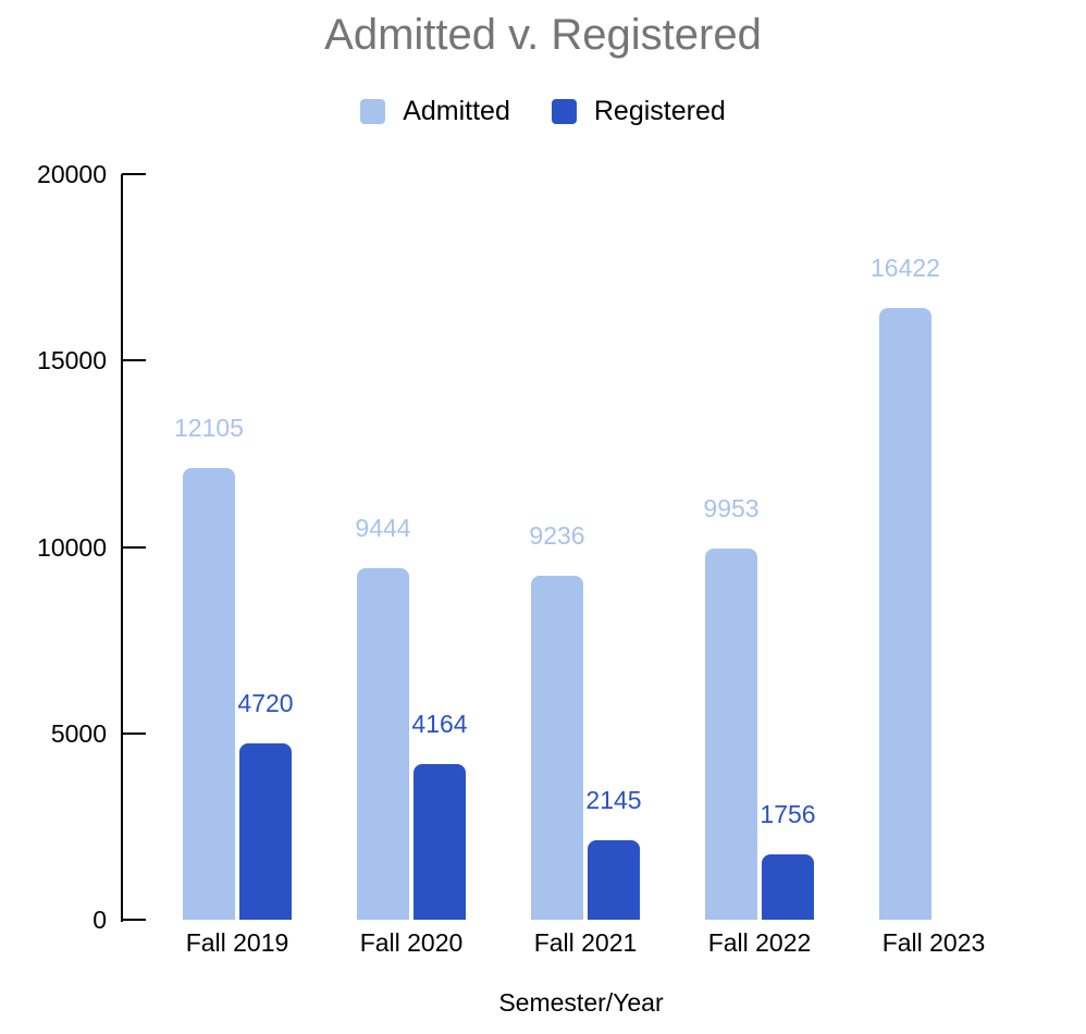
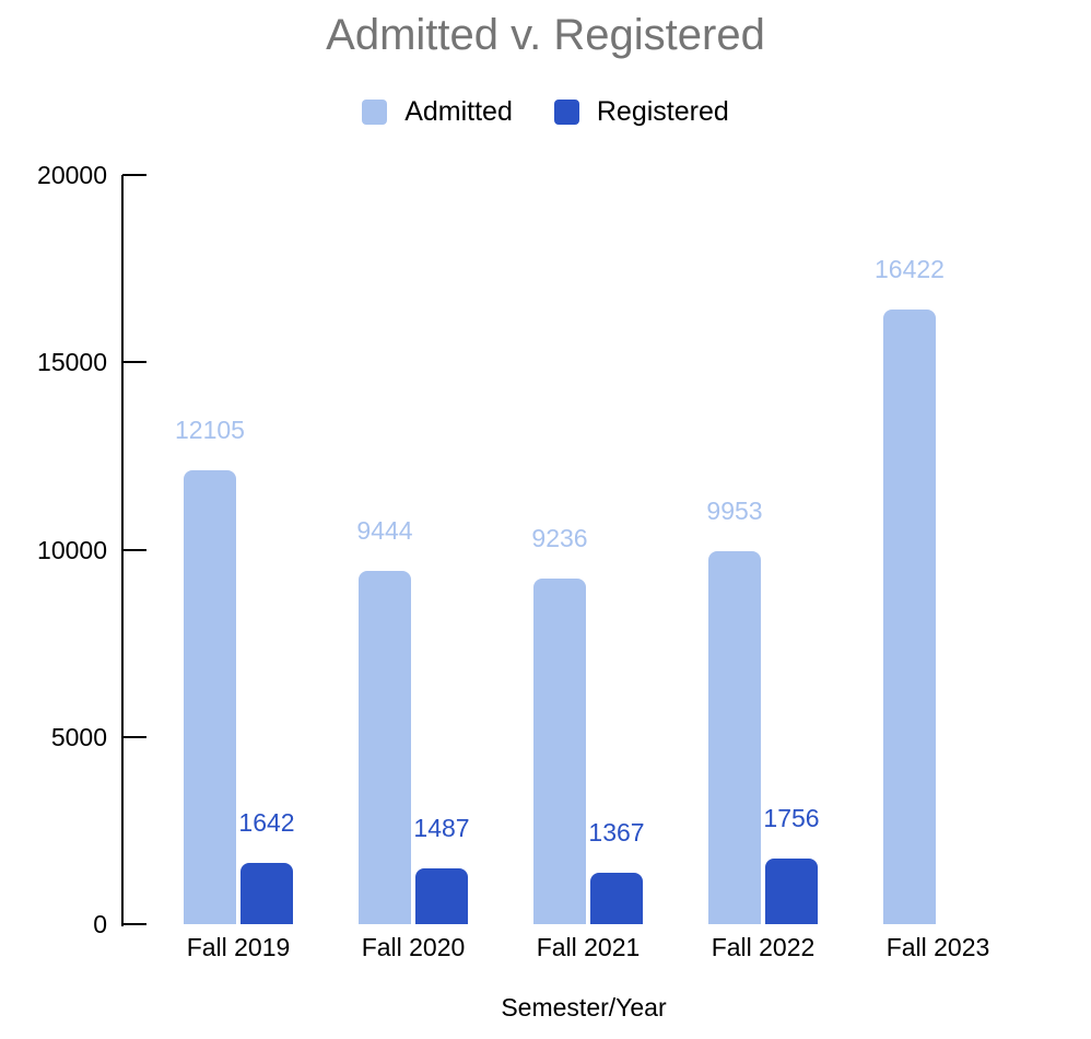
Registered/Fall 2019: 4720 -> 1642
Registered/Fall 2020: 4164 -> 1487
Registered/Fall 2021: 2145 -> 1367
